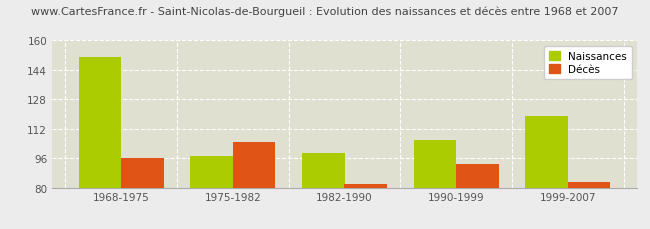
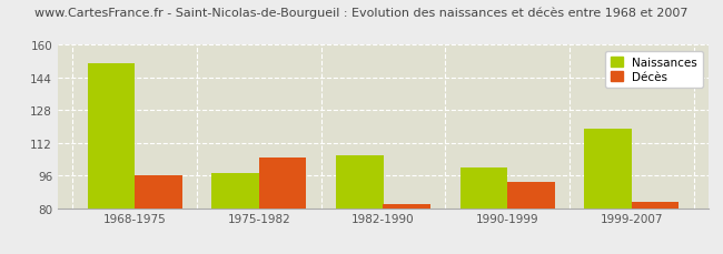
Naissances/1982-1990: 99 -> 106
Naissances/1990-1999: 106 -> 100
